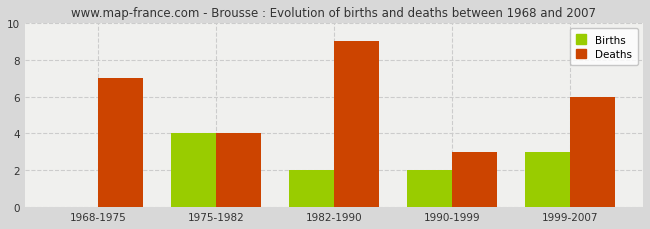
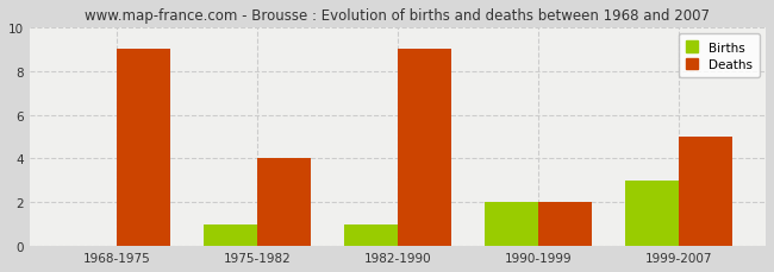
Deaths/1968-1975: 7 -> 9
Births/1975-1982: 4 -> 1
Births/1982-1990: 2 -> 1
Deaths/1990-1999: 3 -> 2
Deaths/1999-2007: 6 -> 5
